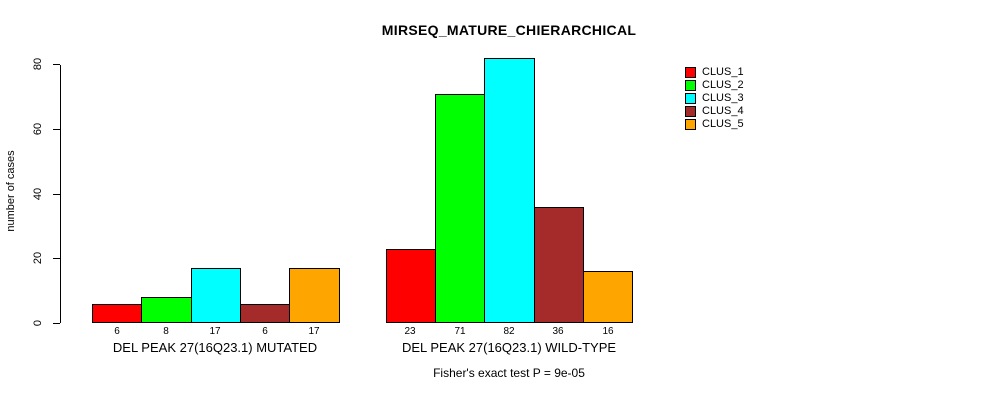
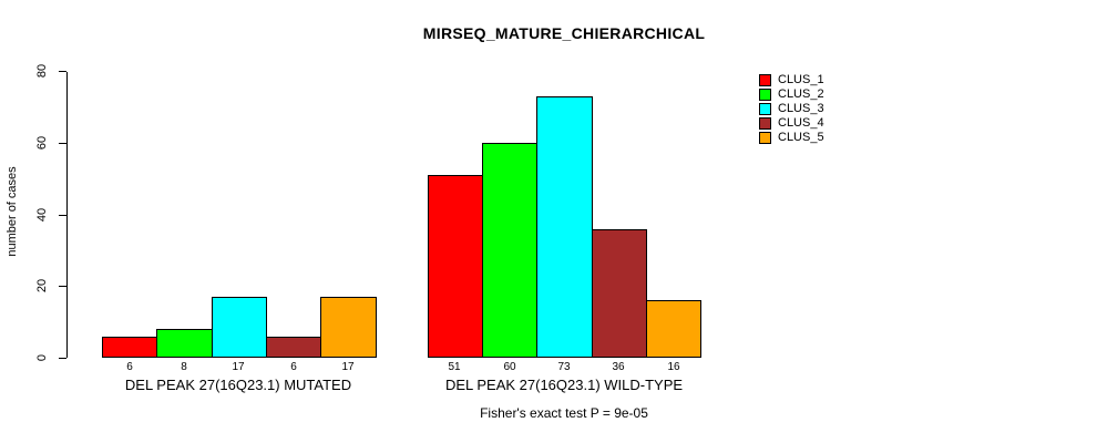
CLUS_1/DEL PEAK 27(16Q23.1) WILD-TYPE: 23 -> 51
CLUS_2/DEL PEAK 27(16Q23.1) WILD-TYPE: 71 -> 60
CLUS_3/DEL PEAK 27(16Q23.1) WILD-TYPE: 82 -> 73
